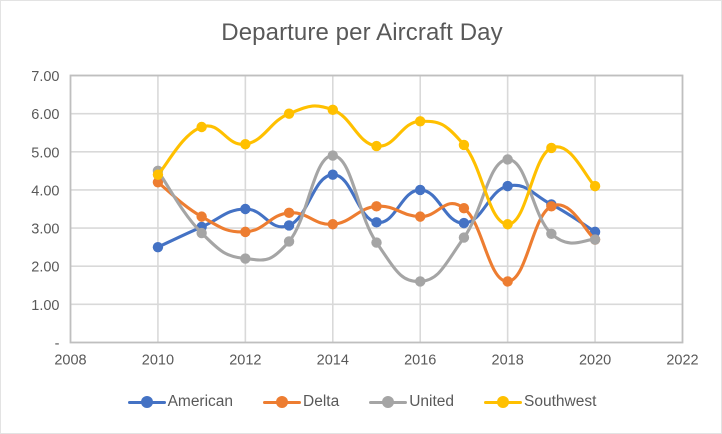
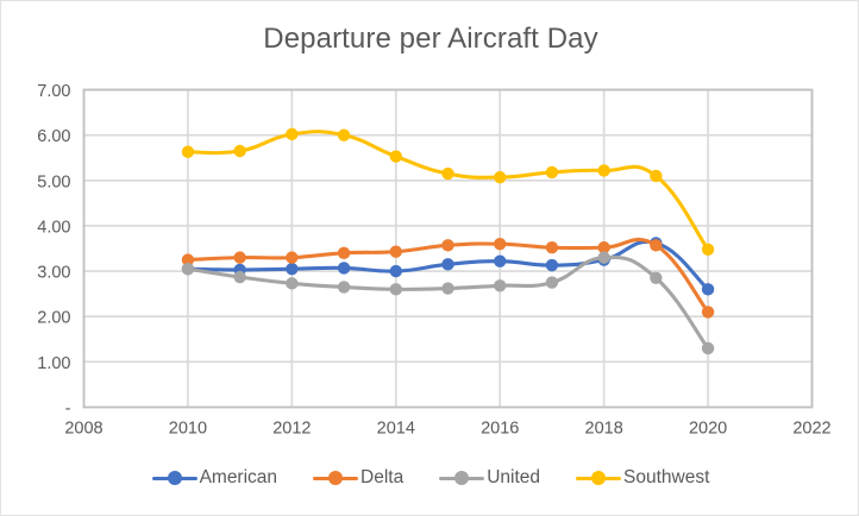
American/2010: 2.5 -> 3.0
Delta/2010: 4.2 -> 3.2
United/2010: 4.5 -> 3.0
Southwest/2010: 4.4 -> 5.6
American/2012: 3.5 -> 3.0
Delta/2012: 2.9 -> 3.3
United/2012: 2.2 -> 2.7
Southwest/2012: 5.2 -> 6.0
American/2014: 4.4 -> 3.0
Delta/2014: 3.1 -> 3.4
United/2014: 4.9 -> 2.6
Southwest/2014: 6.1 -> 5.5
American/2016: 4.0 -> 3.2
Delta/2016: 3.3 -> 3.6
United/2016: 1.6 -> 2.7
Southwest/2016: 5.8 -> 5.1
American/2018: 4.1 -> 3.2
Delta/2018: 1.6 -> 3.5
United/2018: 4.8 -> 3.3
Southwest/2018: 3.1 -> 5.2
American/2020: 2.9 -> 2.6
Delta/2020: 2.7 -> 2.1
United/2020: 2.7 -> 1.3
Southwest/2020: 4.1 -> 3.5
